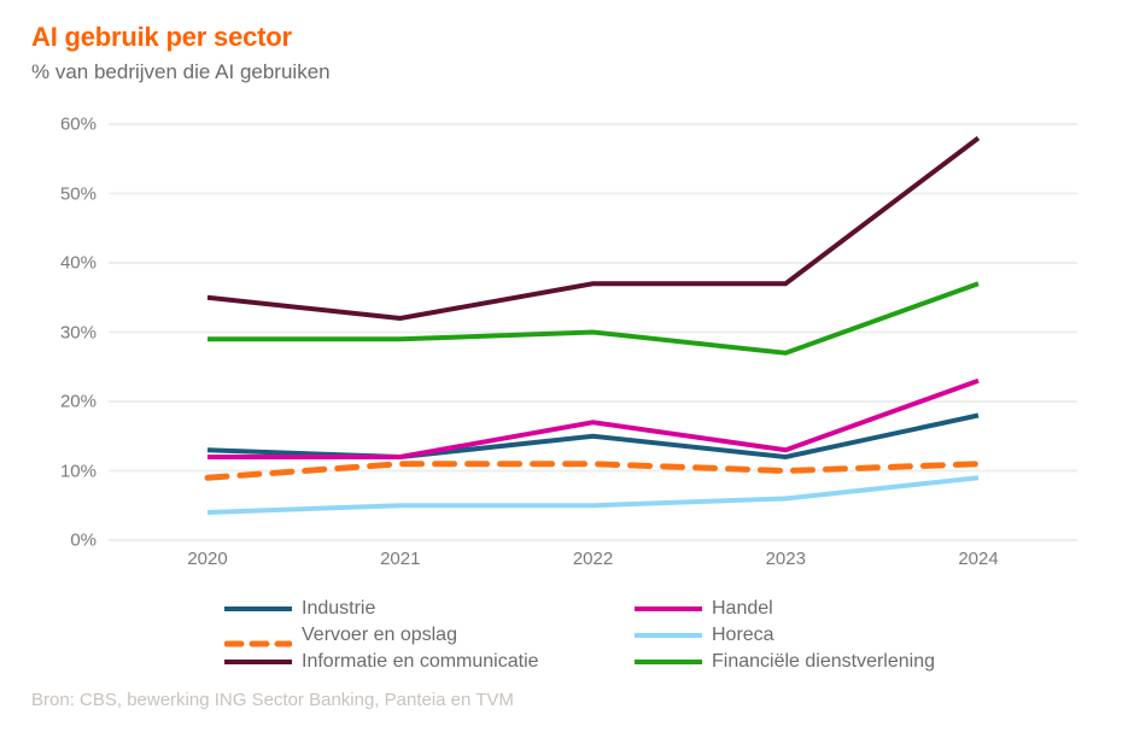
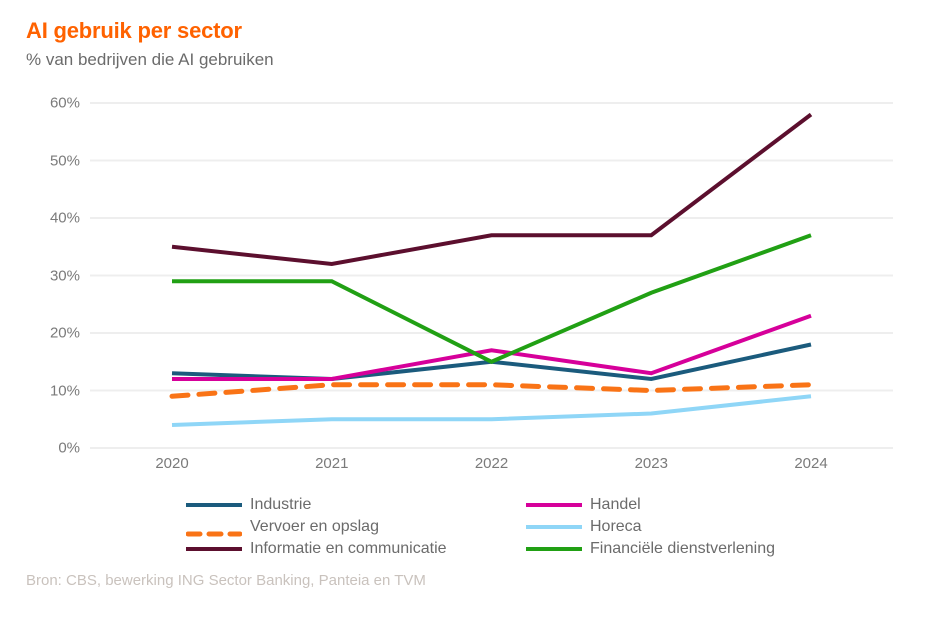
Financiële dienstverlening/2022: 30% -> 15%
